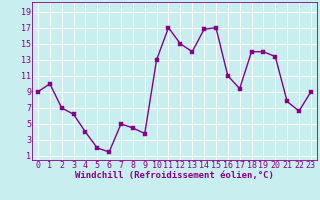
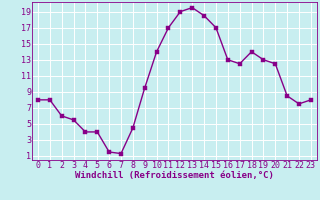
0: 9.0 -> 8.0
1: 10.0 -> 8.0
2: 7.0 -> 6.0
3: 6.2 -> 5.5
5: 2.0 -> 4.0
7: 5.0 -> 1.3
9: 3.8 -> 9.5
10: 13.0 -> 14.0
12: 15.0 -> 19.0
13: 14.0 -> 19.5
14: 16.8 -> 18.5
16: 11.0 -> 13.0
17: 9.4 -> 12.5
19: 14.0 -> 13.0
20: 13.4 -> 12.5
21: 7.8 -> 8.5
22: 6.6 -> 7.5
23: 9.0 -> 8.0
